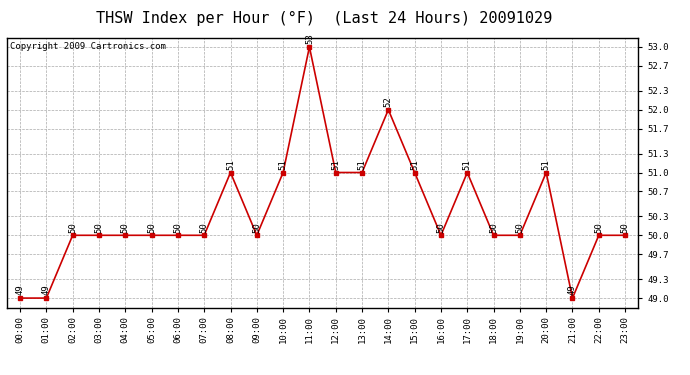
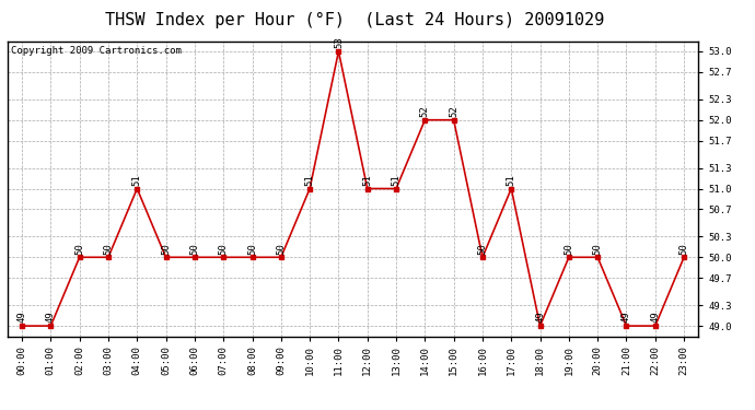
04:00: 50 -> 51
08:00: 51 -> 50
15:00: 51 -> 52
18:00: 50 -> 49
20:00: 51 -> 50
22:00: 50 -> 49
